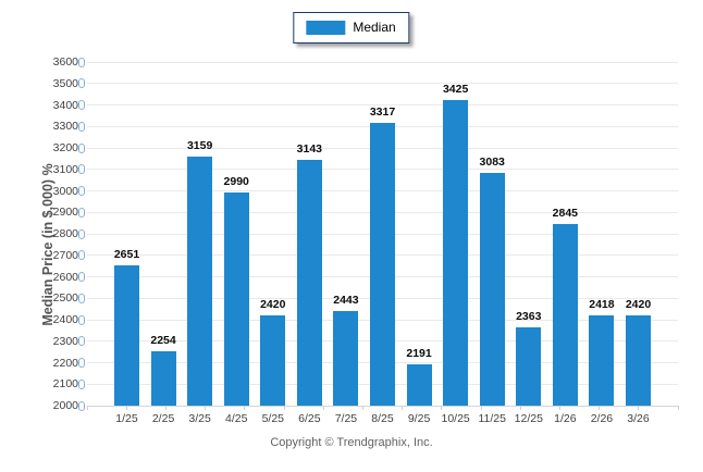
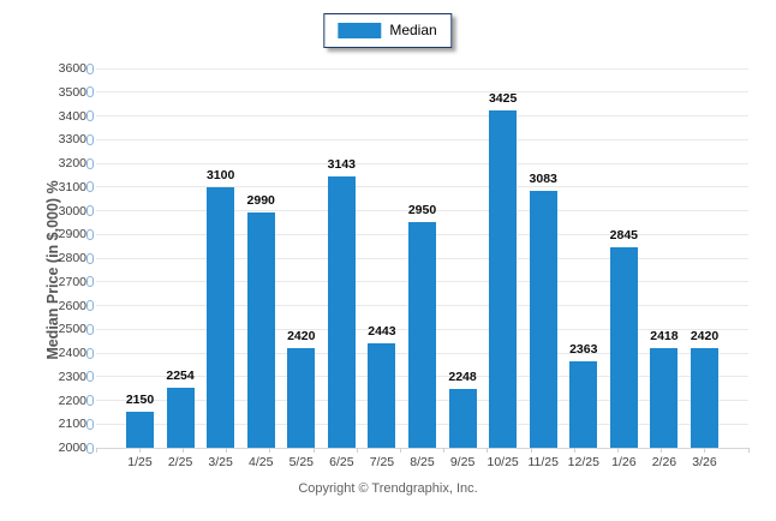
1/25: 2651 -> 2150
3/25: 3159 -> 3100
8/25: 3317 -> 2950
9/25: 2191 -> 2248
